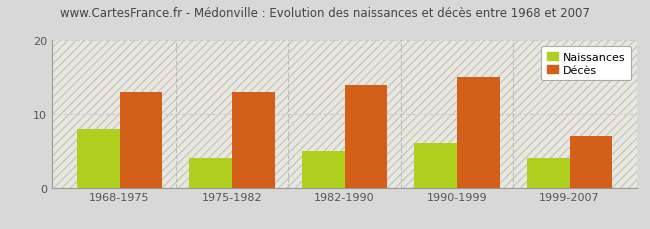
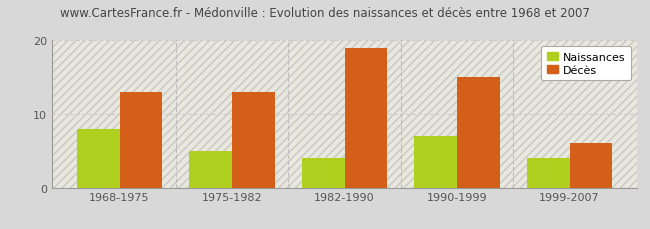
Naissances/1975-1982: 4 -> 5
Naissances/1982-1990: 5 -> 4
Décès/1982-1990: 14 -> 19
Naissances/1990-1999: 6 -> 7
Décès/1999-2007: 7 -> 6
